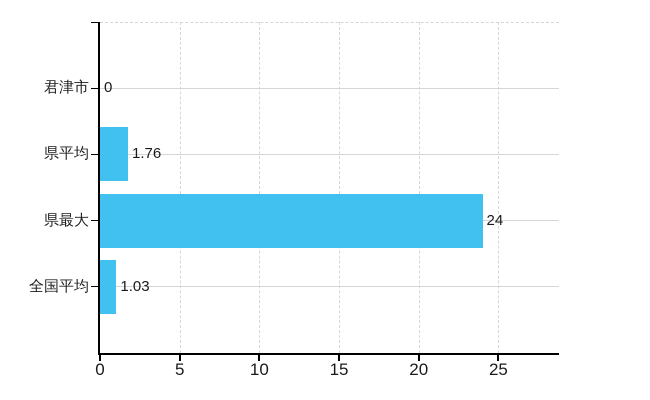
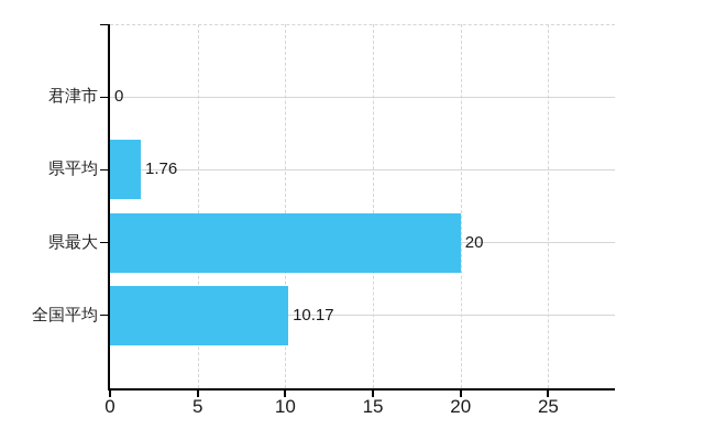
県最大: 24 -> 20
全国平均: 1.03 -> 10.17
